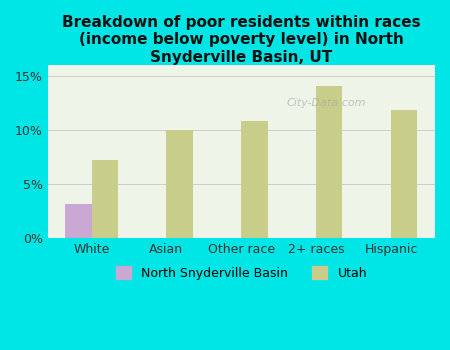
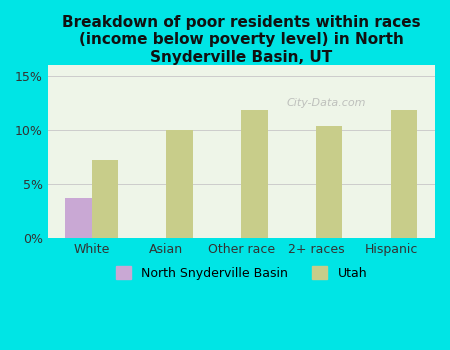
North Snyderville Basin/White: 3.1% -> 3.7%
Utah/Other race: 10.8% -> 11.8%
Utah/2+ races: 14.0% -> 10.3%
